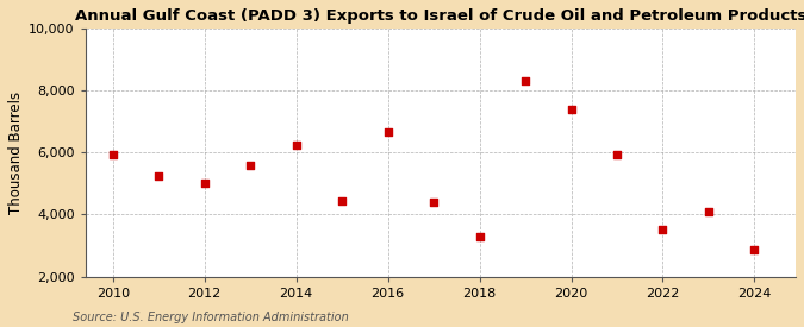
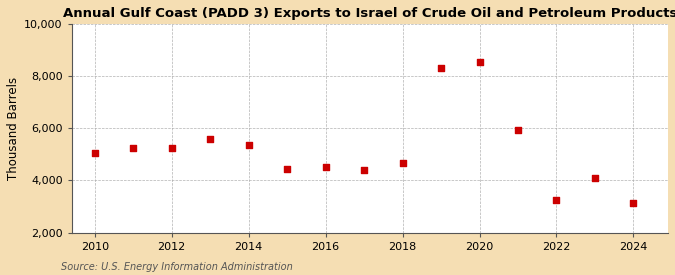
2010: 5,950 -> 5,050
2012: 5,000 -> 5,250
2014: 6,250 -> 5,350
2016: 6,650 -> 4,500
2018: 3,300 -> 4,650
2020: 7,400 -> 8,550
2022: 3,500 -> 3,250
2024: 2,850 -> 3,150
